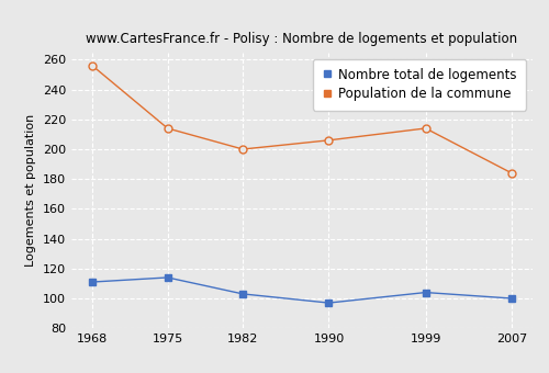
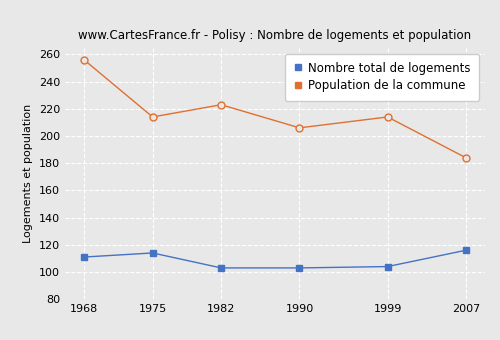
Population de la commune/1982: 200 -> 223
Nombre total de logements/1990: 97 -> 103
Nombre total de logements/2007: 100 -> 116
